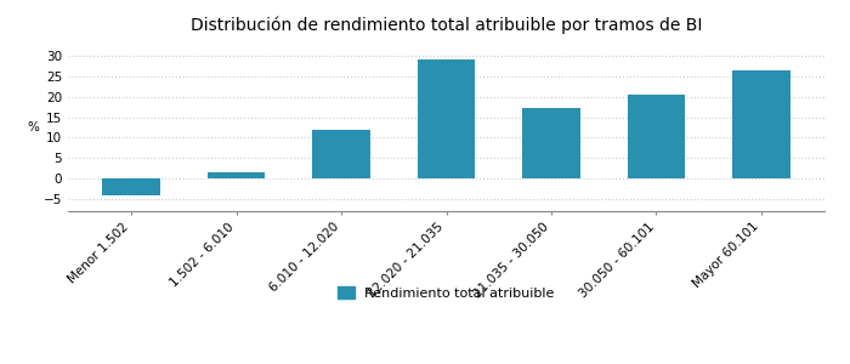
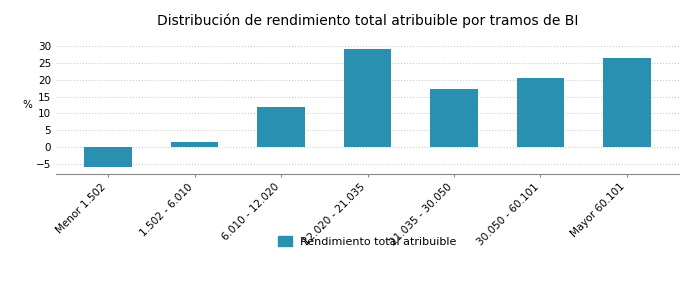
Menor 1.502: -4.0 -> -6.0
